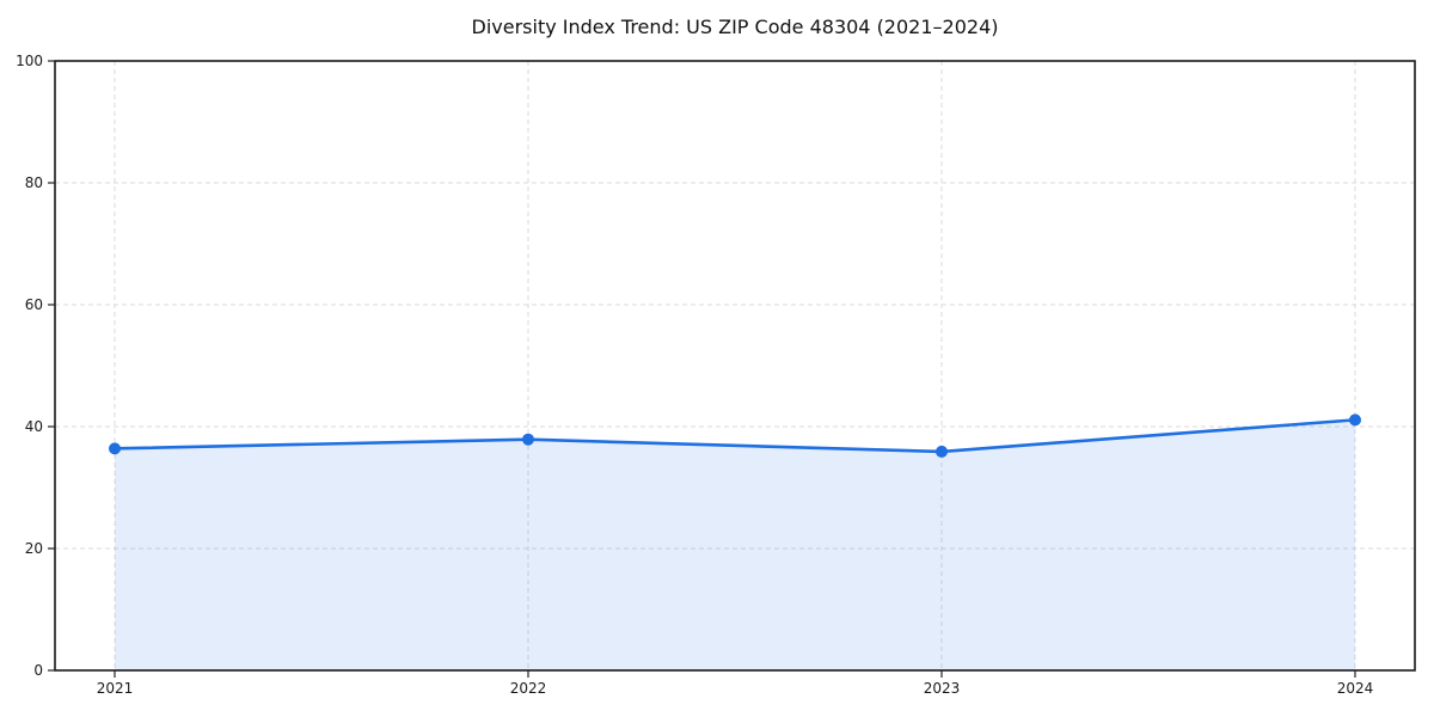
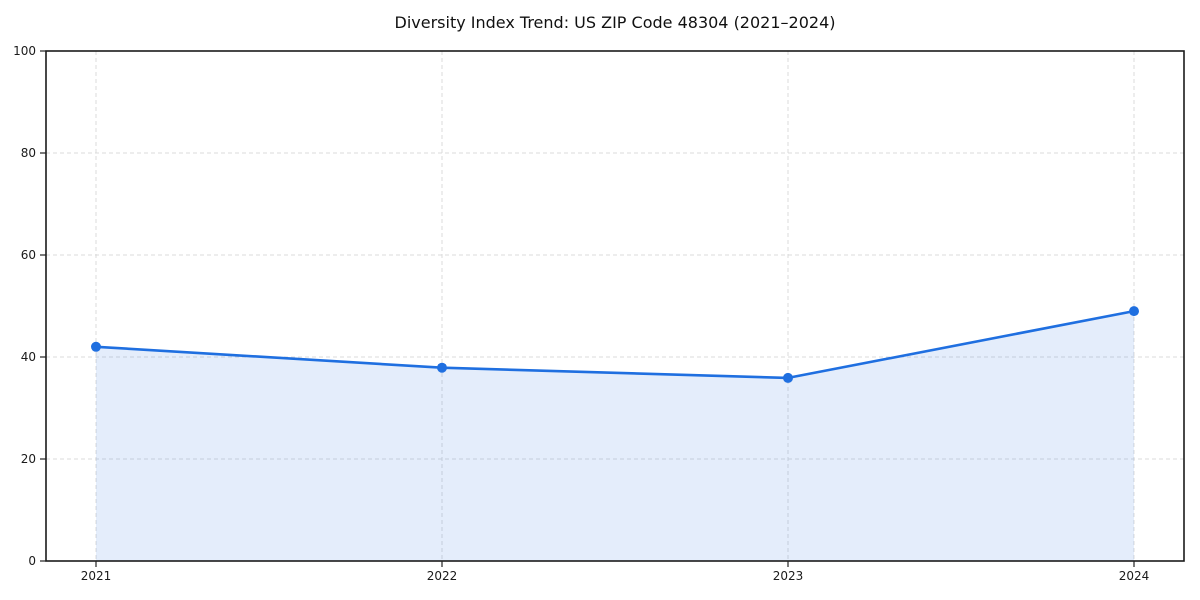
2021: 36 -> 42
2024: 41 -> 49
